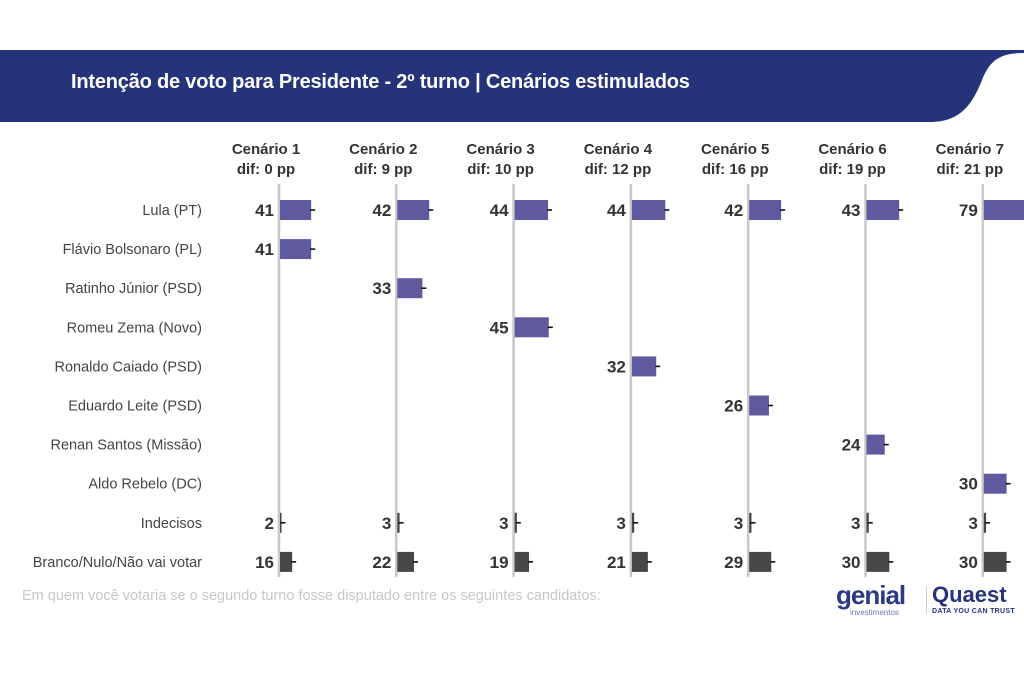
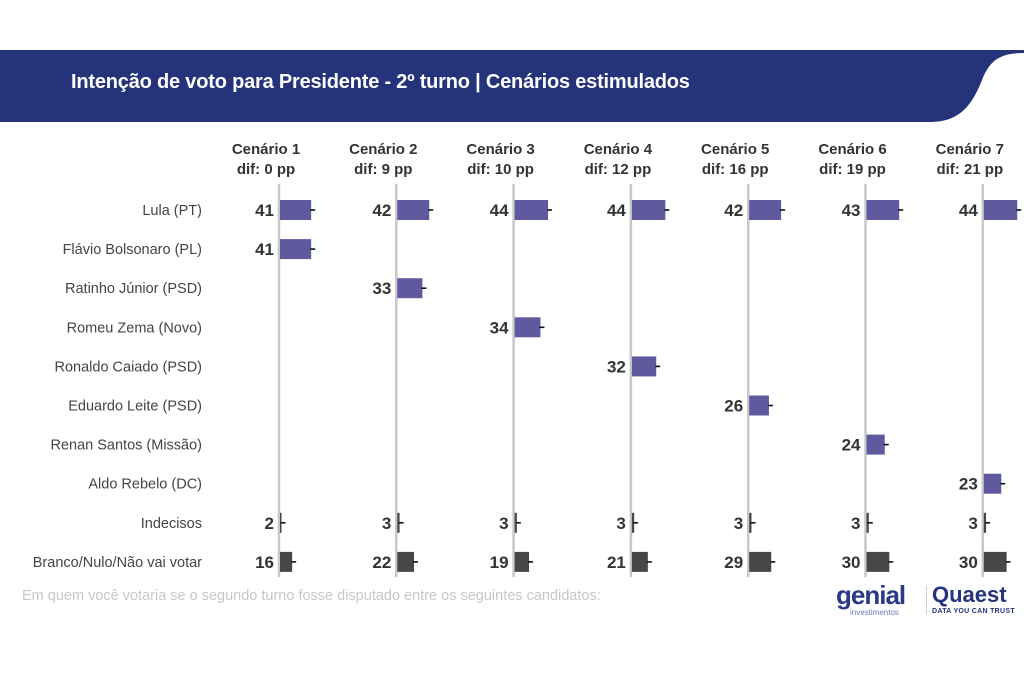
Cenário 7/Lula (PT): 79 -> 44
Cenário 3/Romeu Zema (Novo): 45 -> 34
Cenário 7/Aldo Rebelo (DC): 30 -> 23
